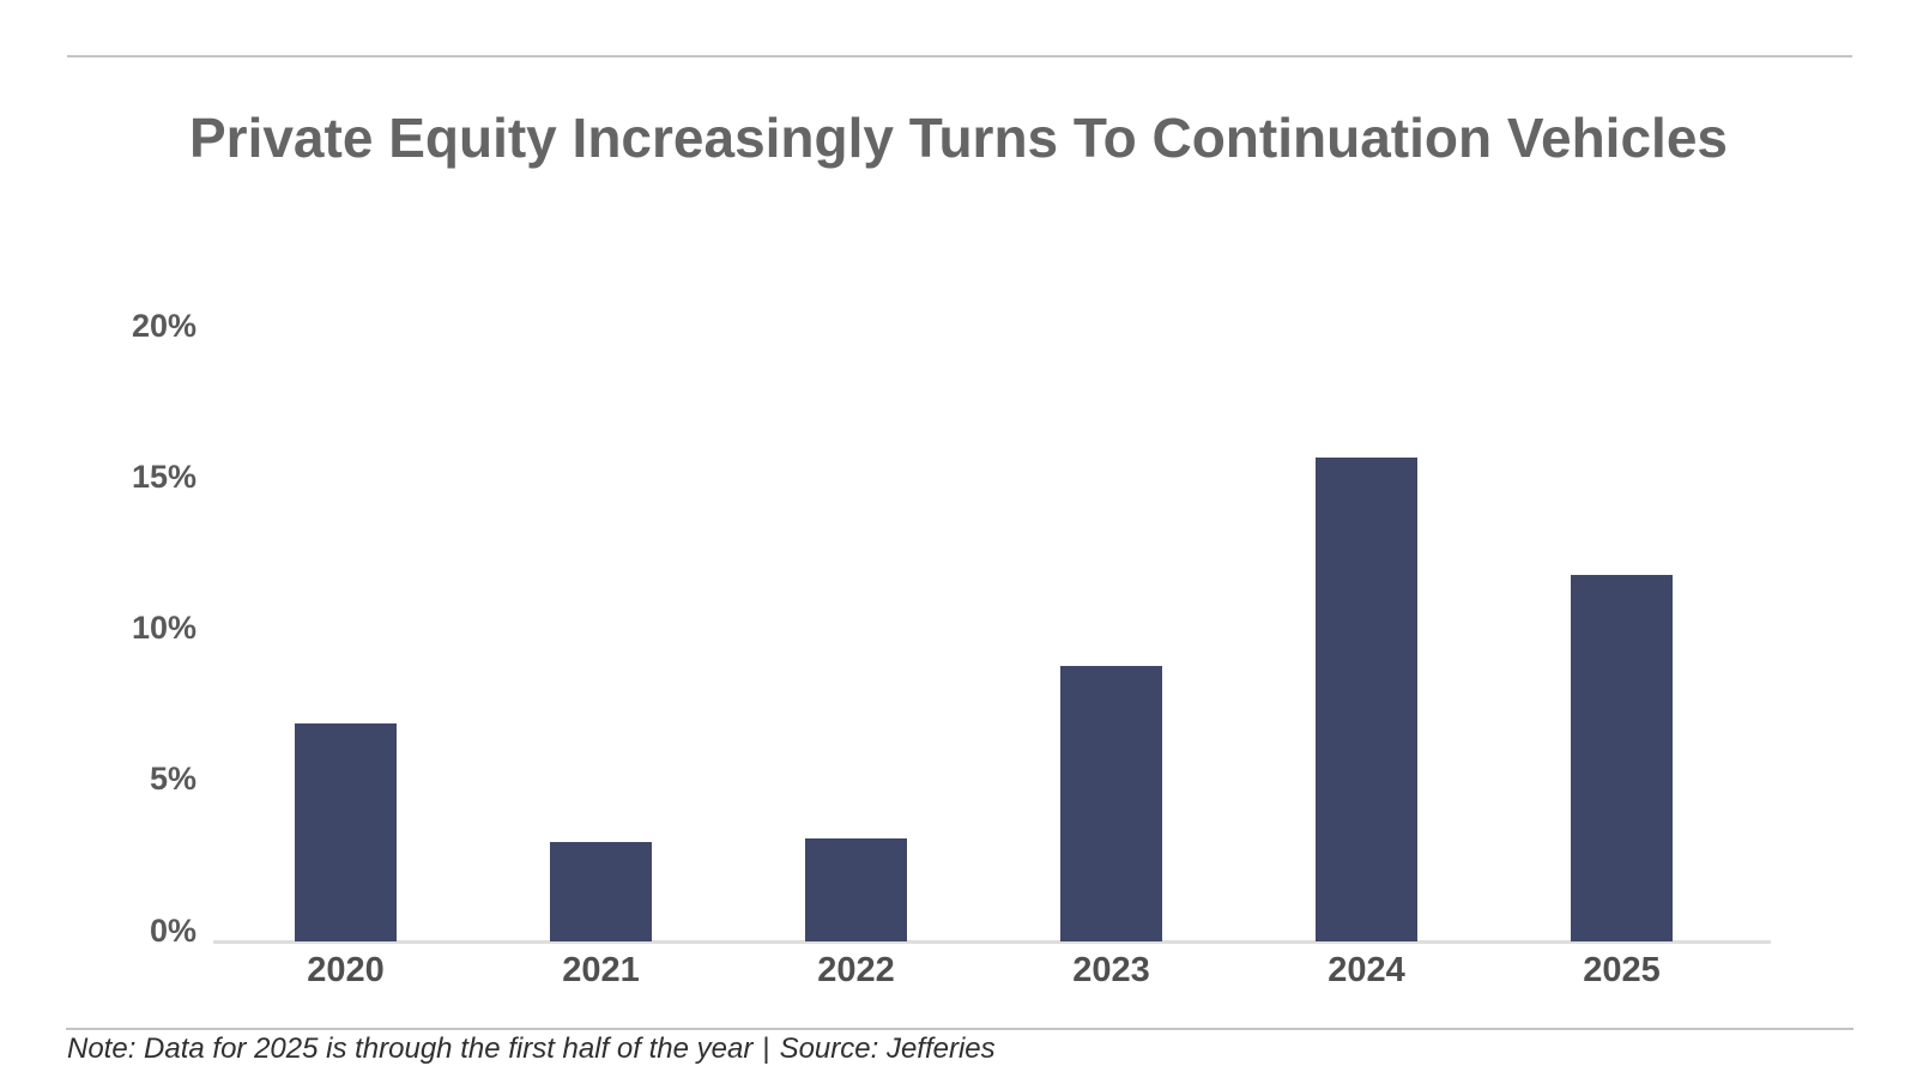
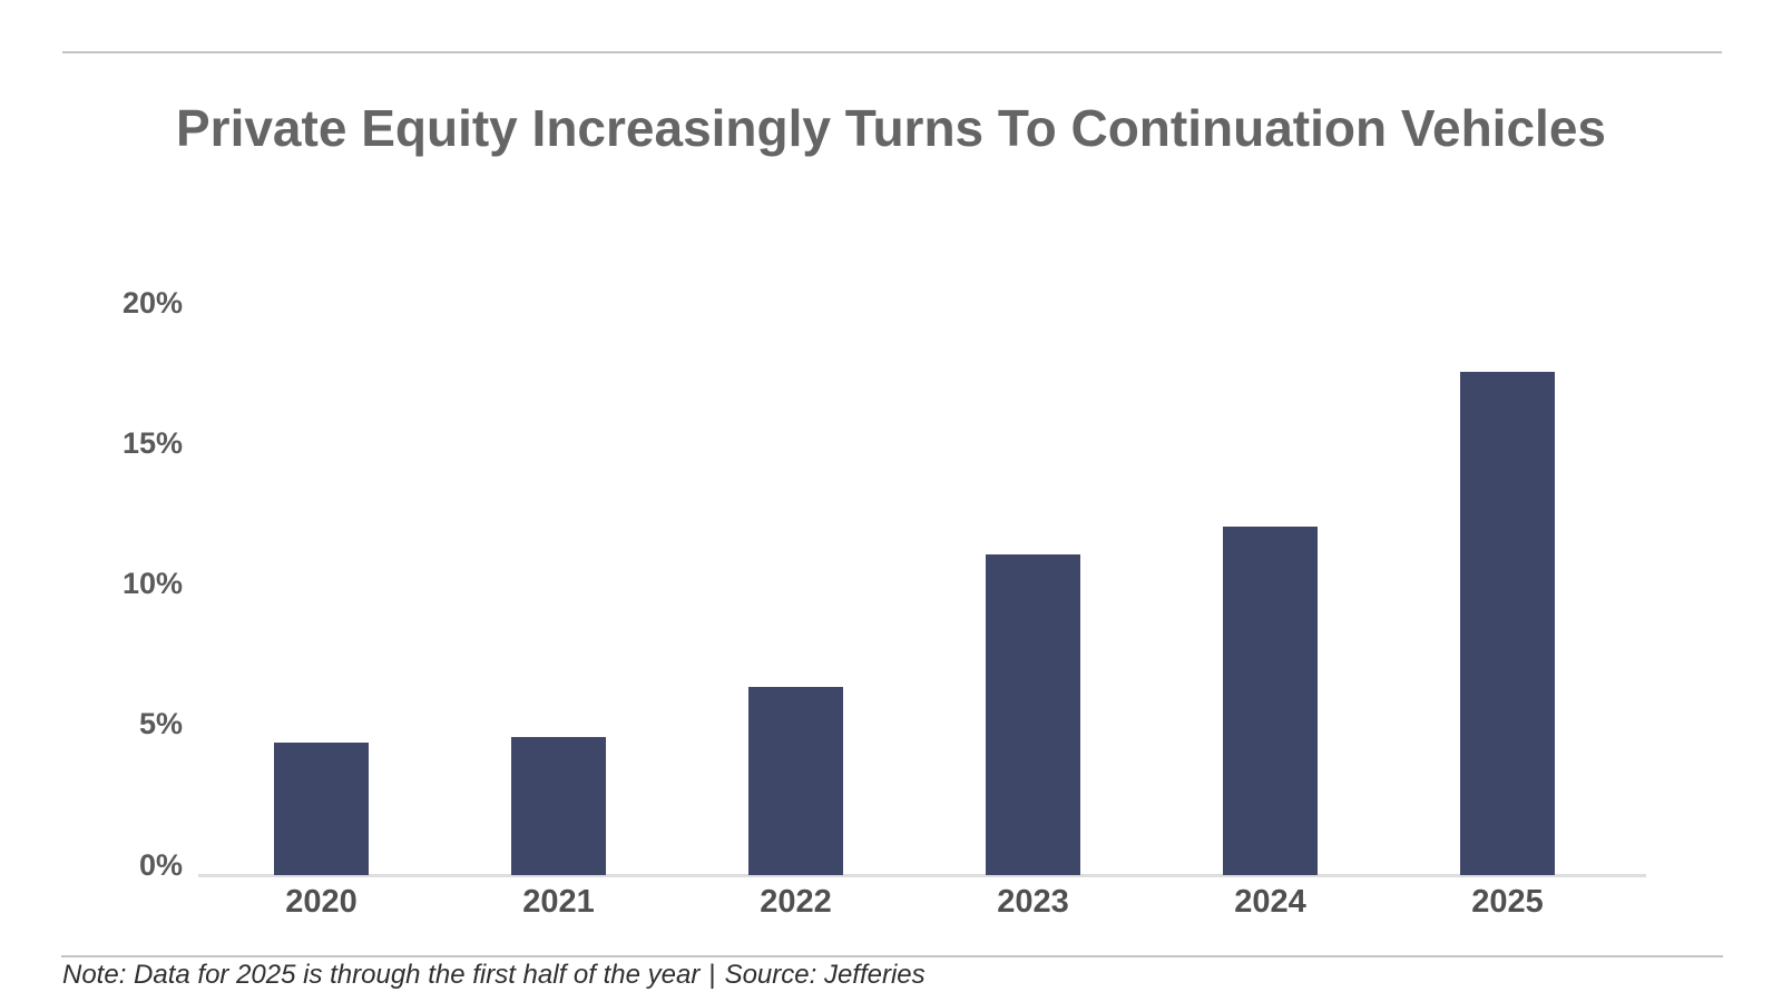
2020: 7.2% -> 4.7%
2021: 3.3% -> 4.9%
2022: 3.4% -> 6.7%
2023: 9.1% -> 11.4%
2024: 16.0% -> 12.4%
2025: 12.1% -> 17.9%
